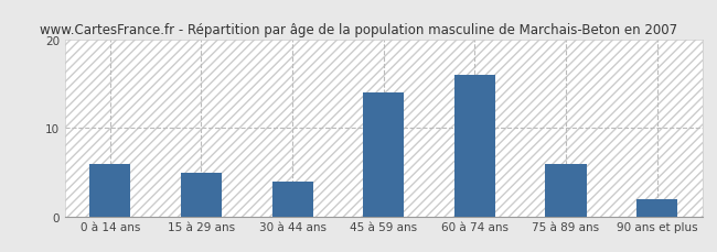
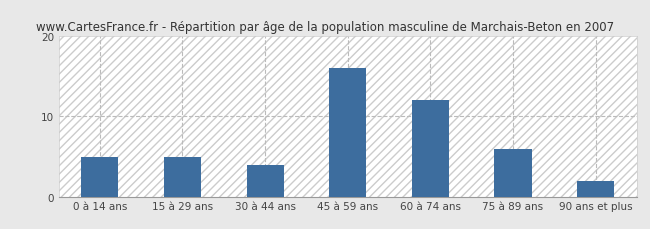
0 à 14 ans: 6 -> 5
45 à 59 ans: 14 -> 16
60 à 74 ans: 16 -> 12
